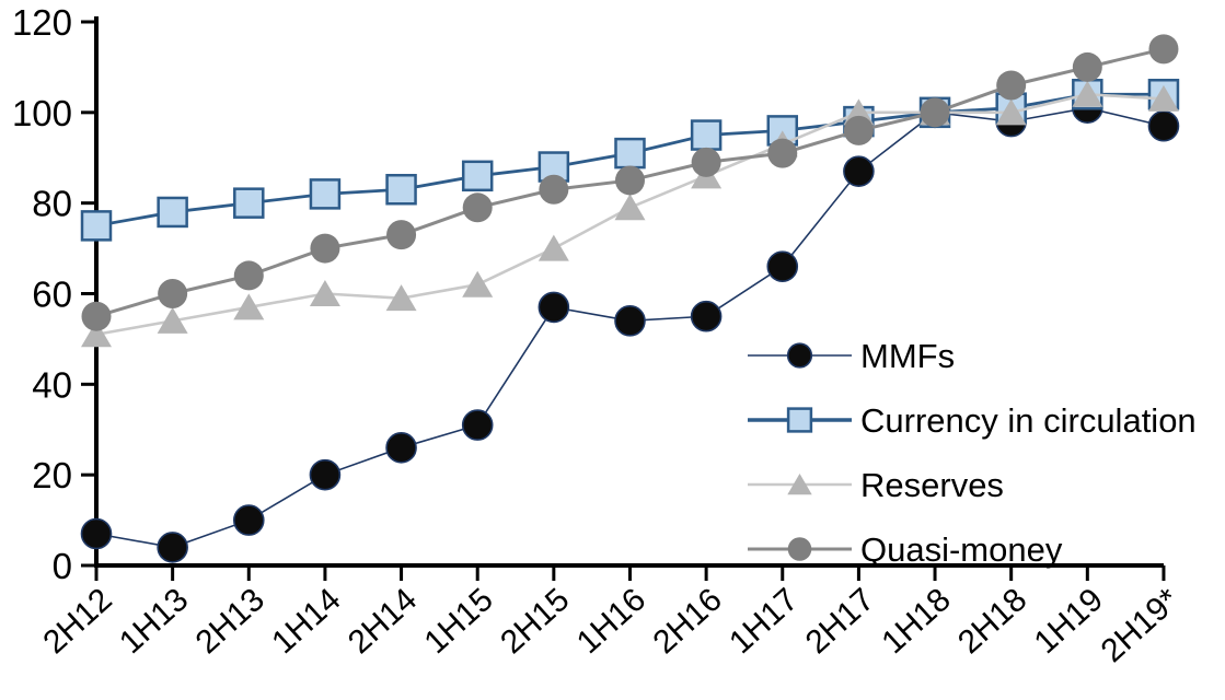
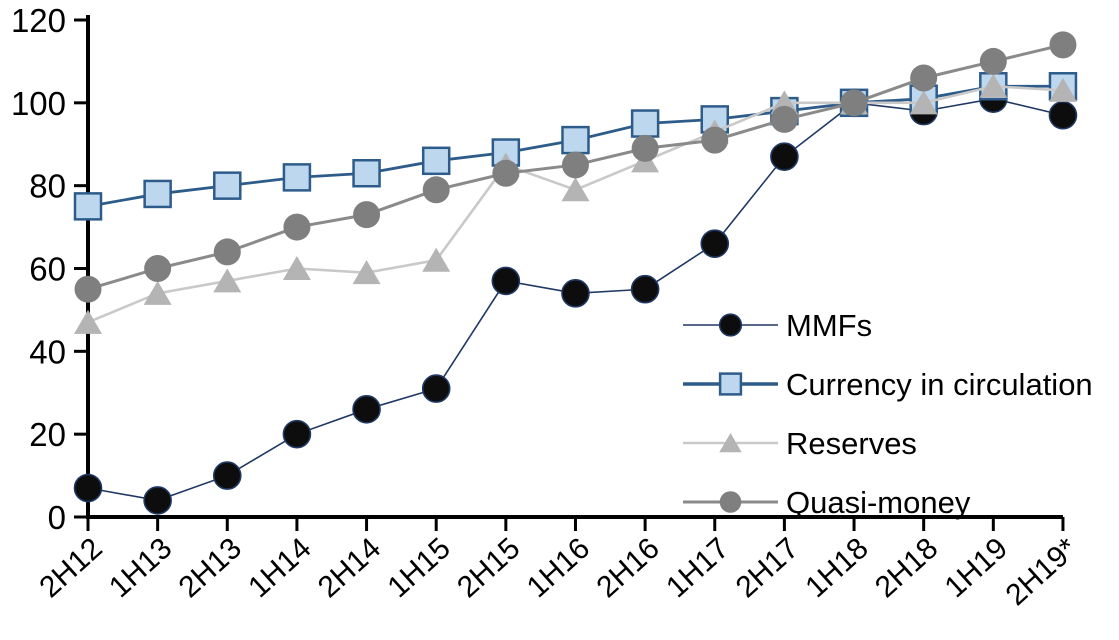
Reserves/2H12: 51 -> 47
Reserves/2H15: 70 -> 85
